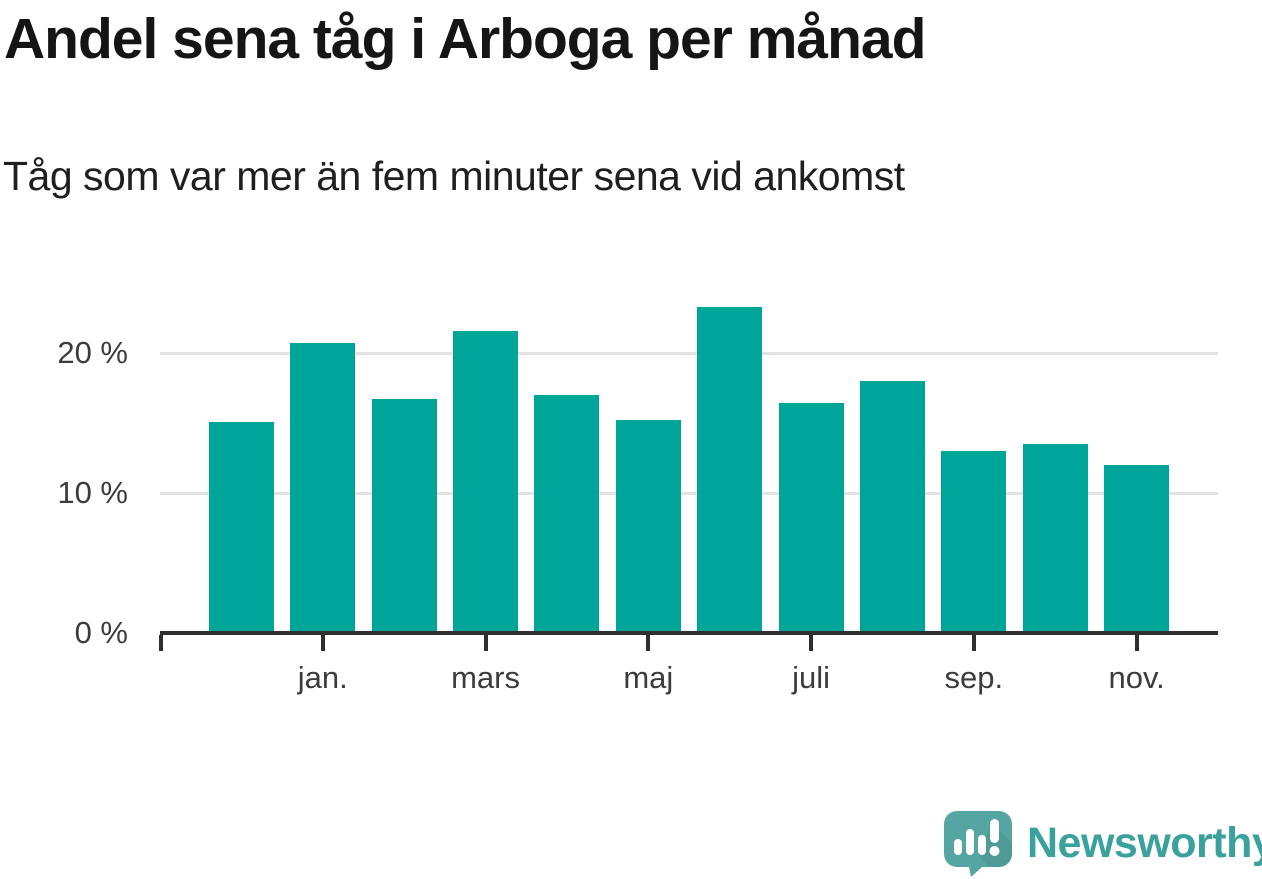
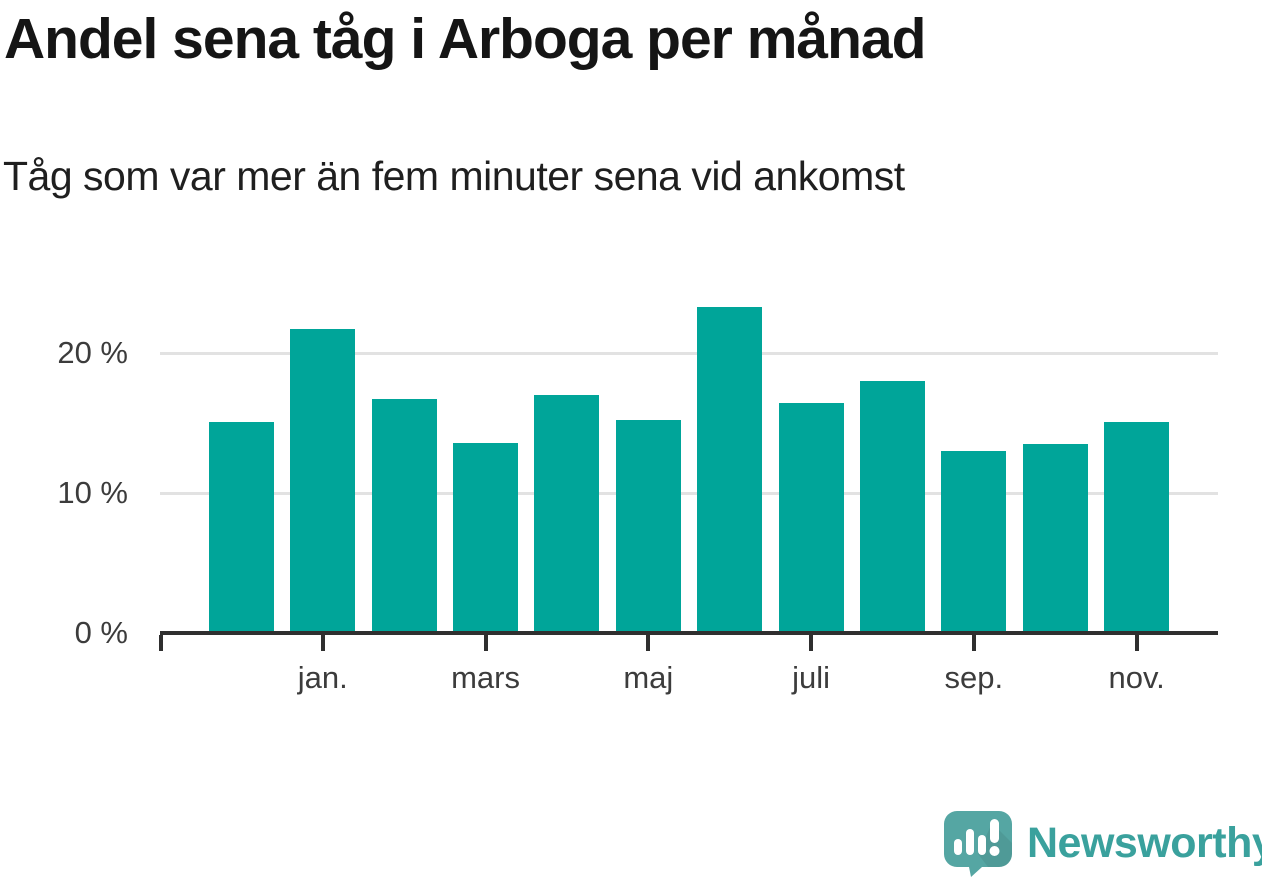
jan.: 20.7% -> 21.7%
mars: 21.6% -> 13.6%
nov.: 12.0% -> 15.1%
